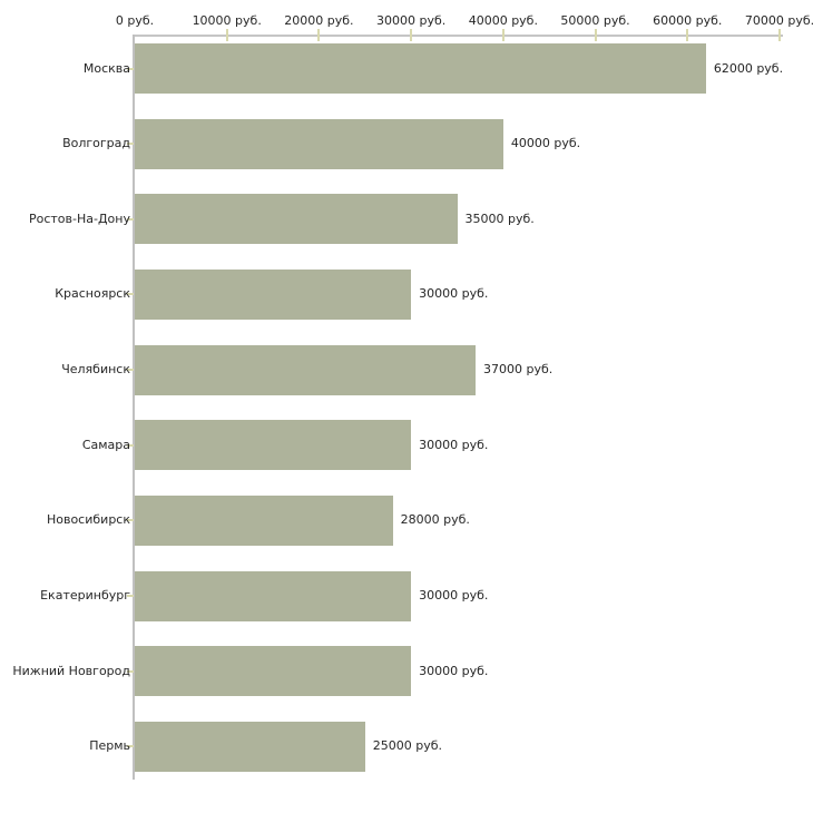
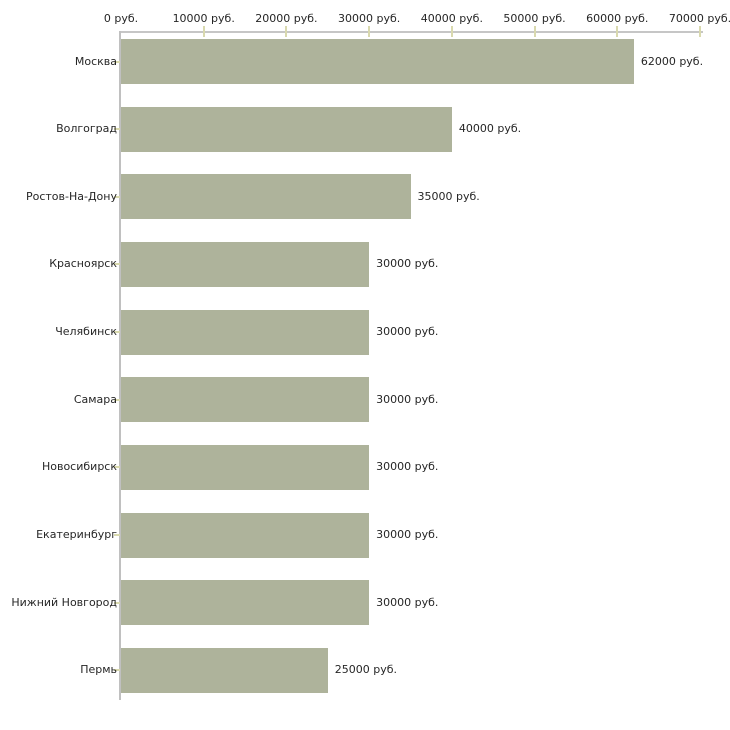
Челябинск: 37000 -> 30000
Новосибирск: 28000 -> 30000
